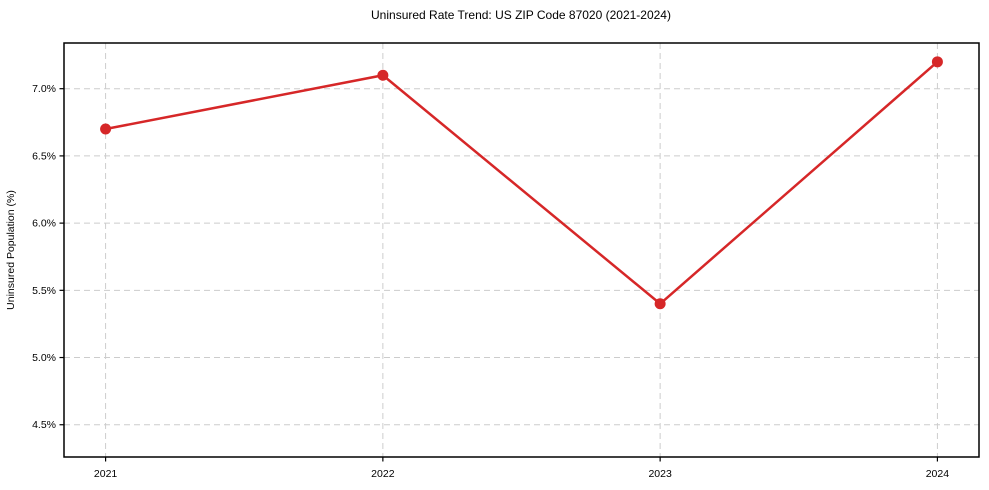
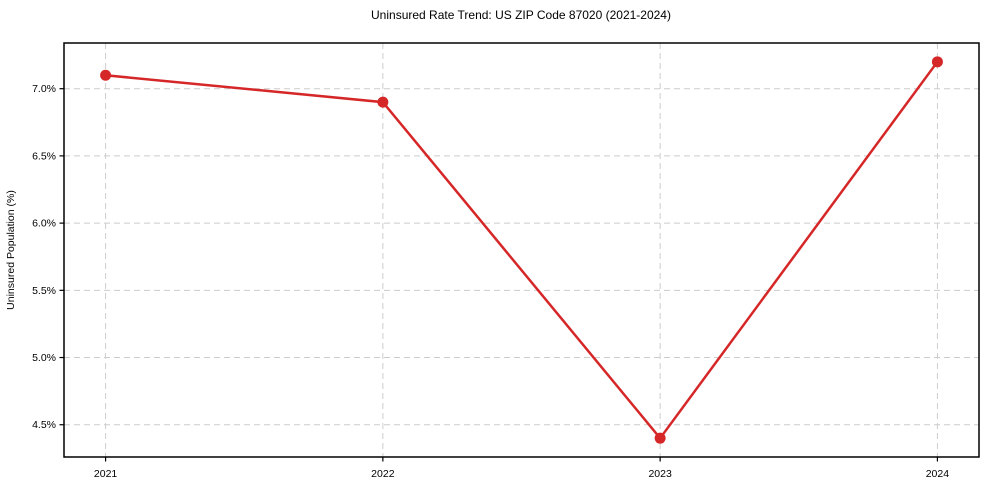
2021: 6.7% -> 7.1%
2022: 7.1% -> 6.9%
2023: 5.4% -> 4.4%
